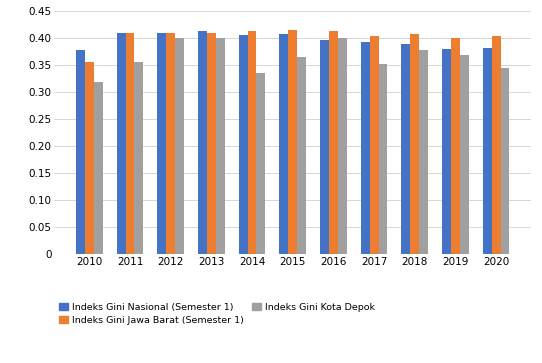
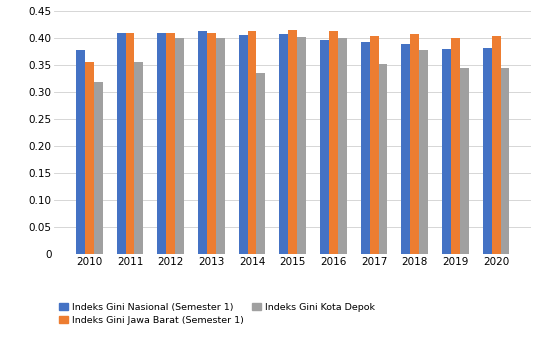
Indeks Gini Kota Depok/2015: 0.364 -> 0.402
Indeks Gini Kota Depok/2019: 0.368 -> 0.344
